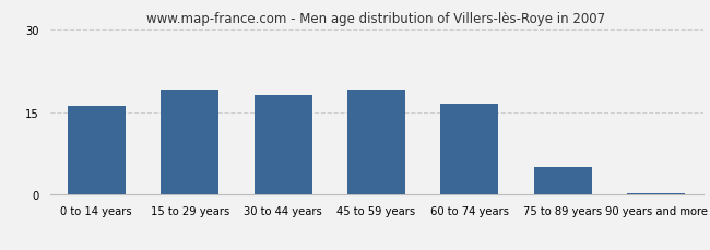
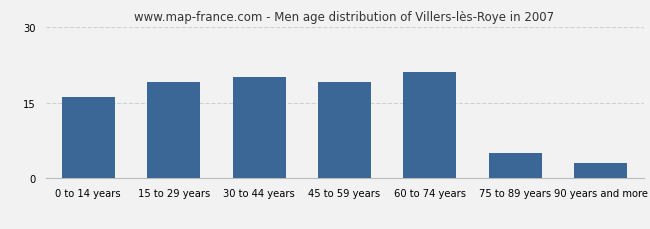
30 to 44 years: 18.0 -> 20.0
60 to 74 years: 16.5 -> 21.0
90 years and more: 0.3 -> 3.0
